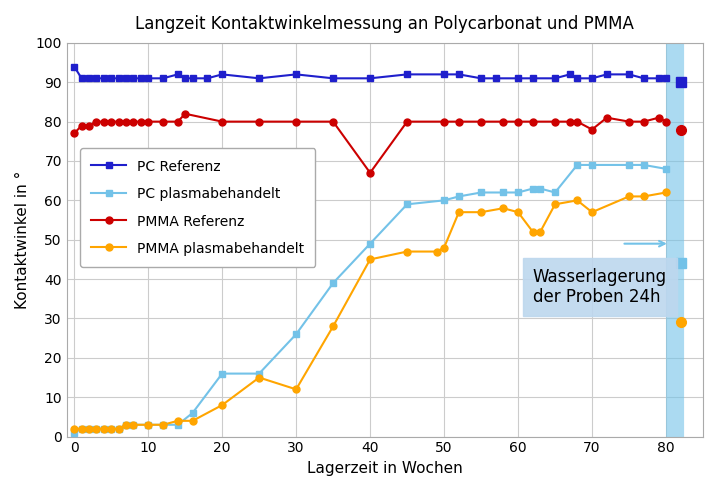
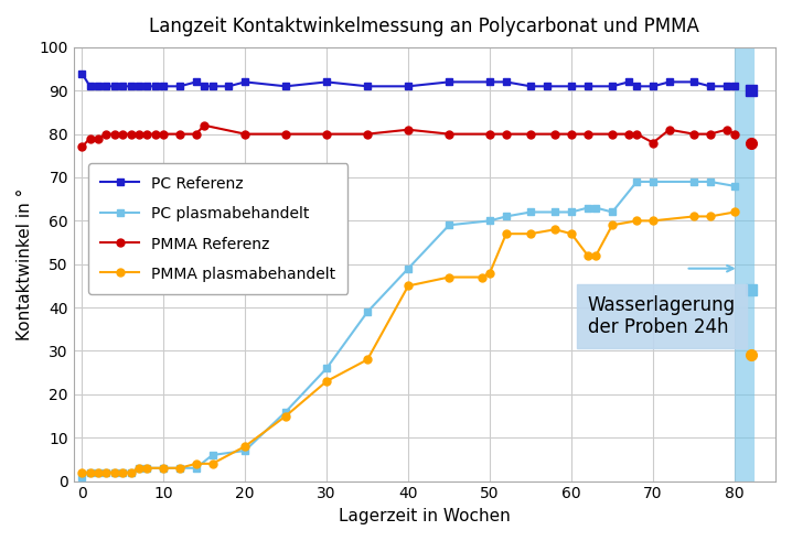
PC plasmabehandelt/20: 16 -> 7
PMMA plasmabehandelt/30: 12 -> 23
PMMA Referenz/40: 67 -> 81
PMMA plasmabehandelt/70: 57 -> 60
